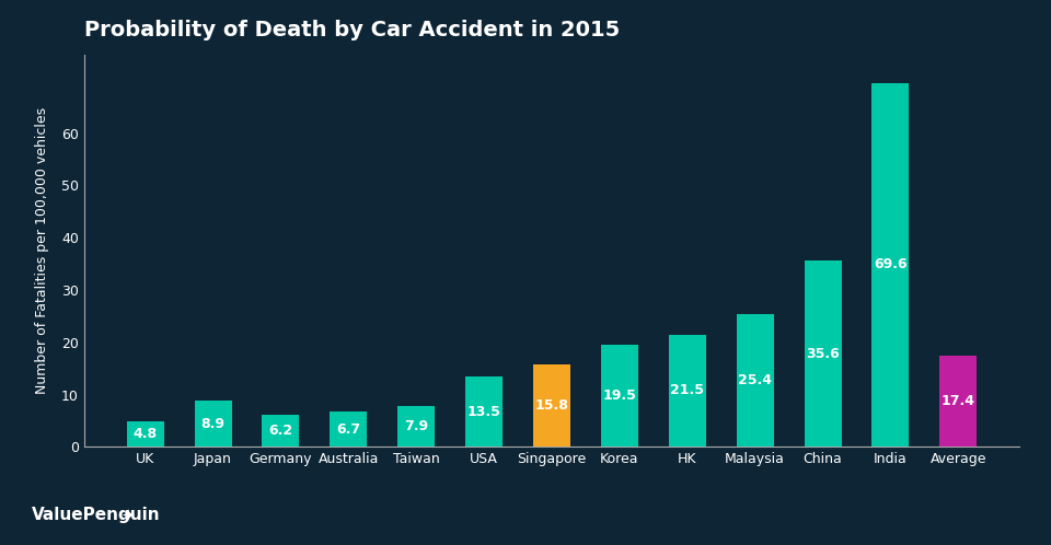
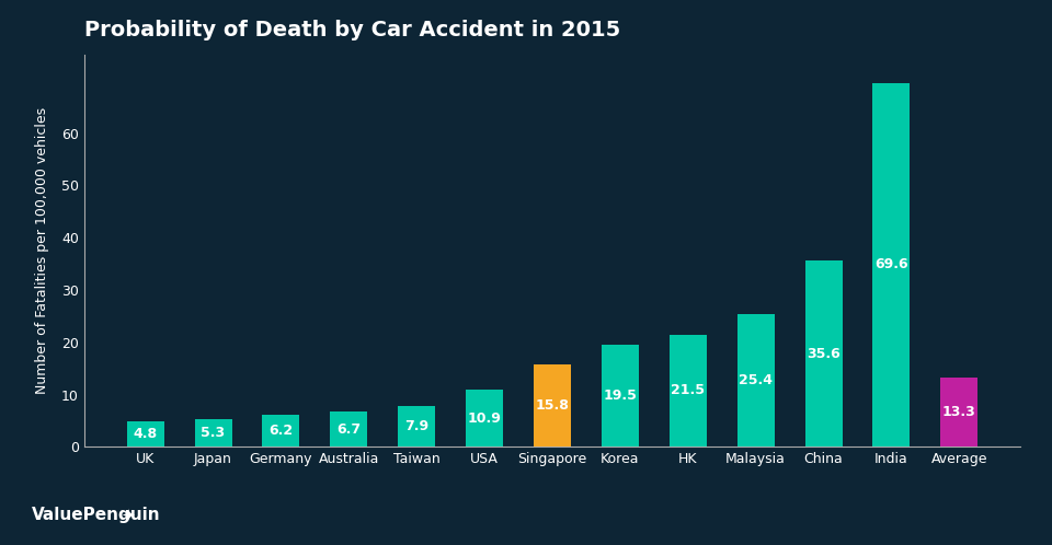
Japan: 8.9 -> 5.3
USA: 13.5 -> 10.9
Average: 17.4 -> 13.3
